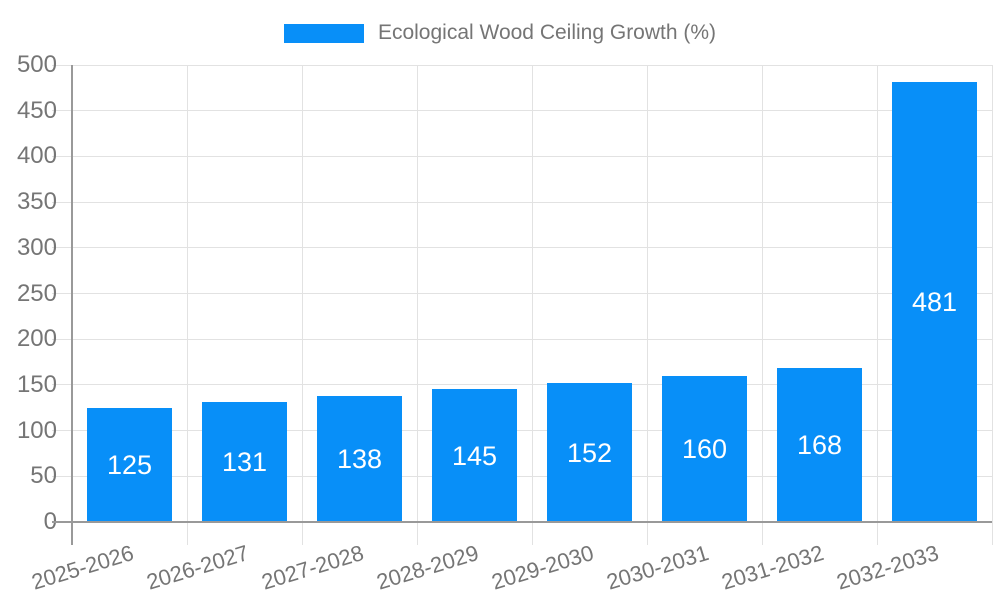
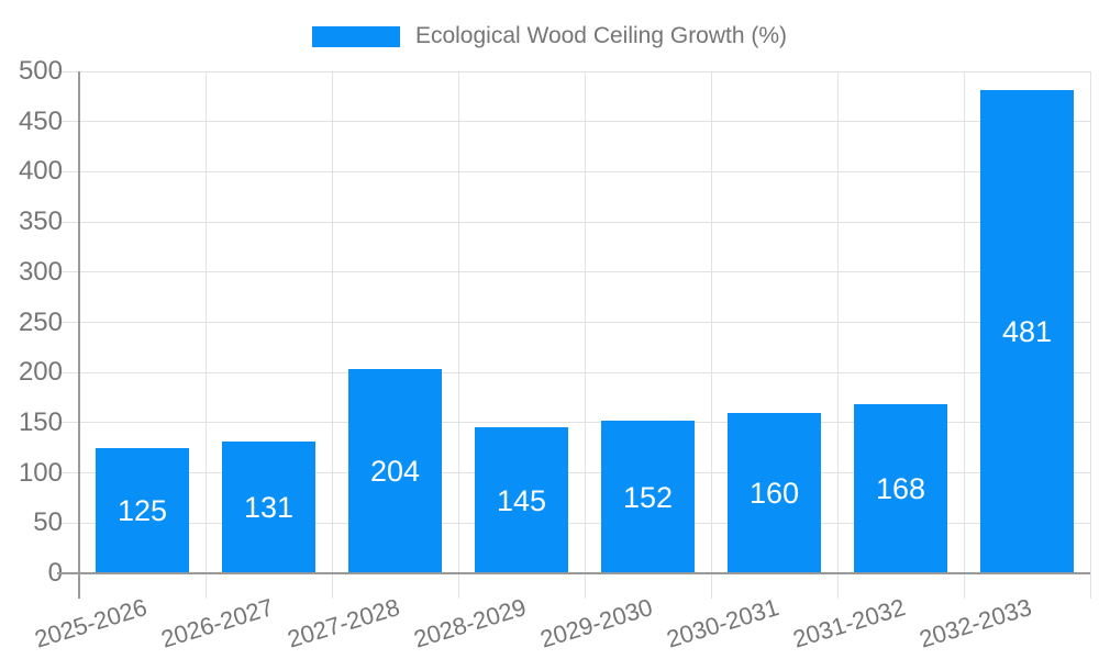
2027-2028: 138 -> 204
